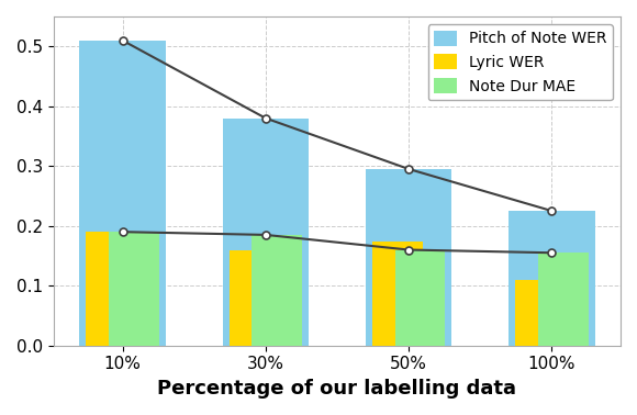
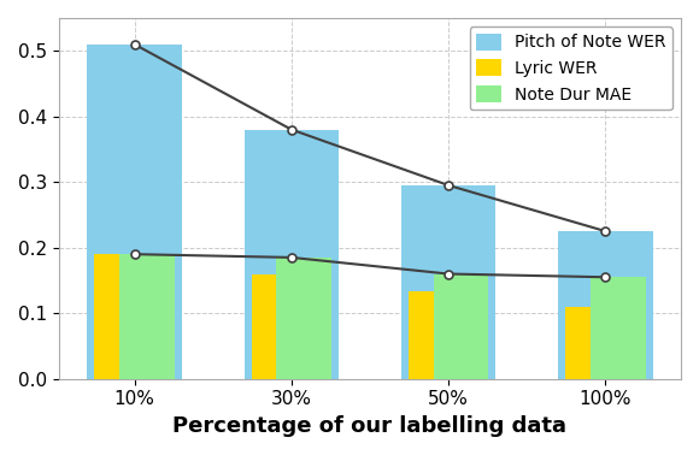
Lyric WER/50%: 0.174 -> 0.133
